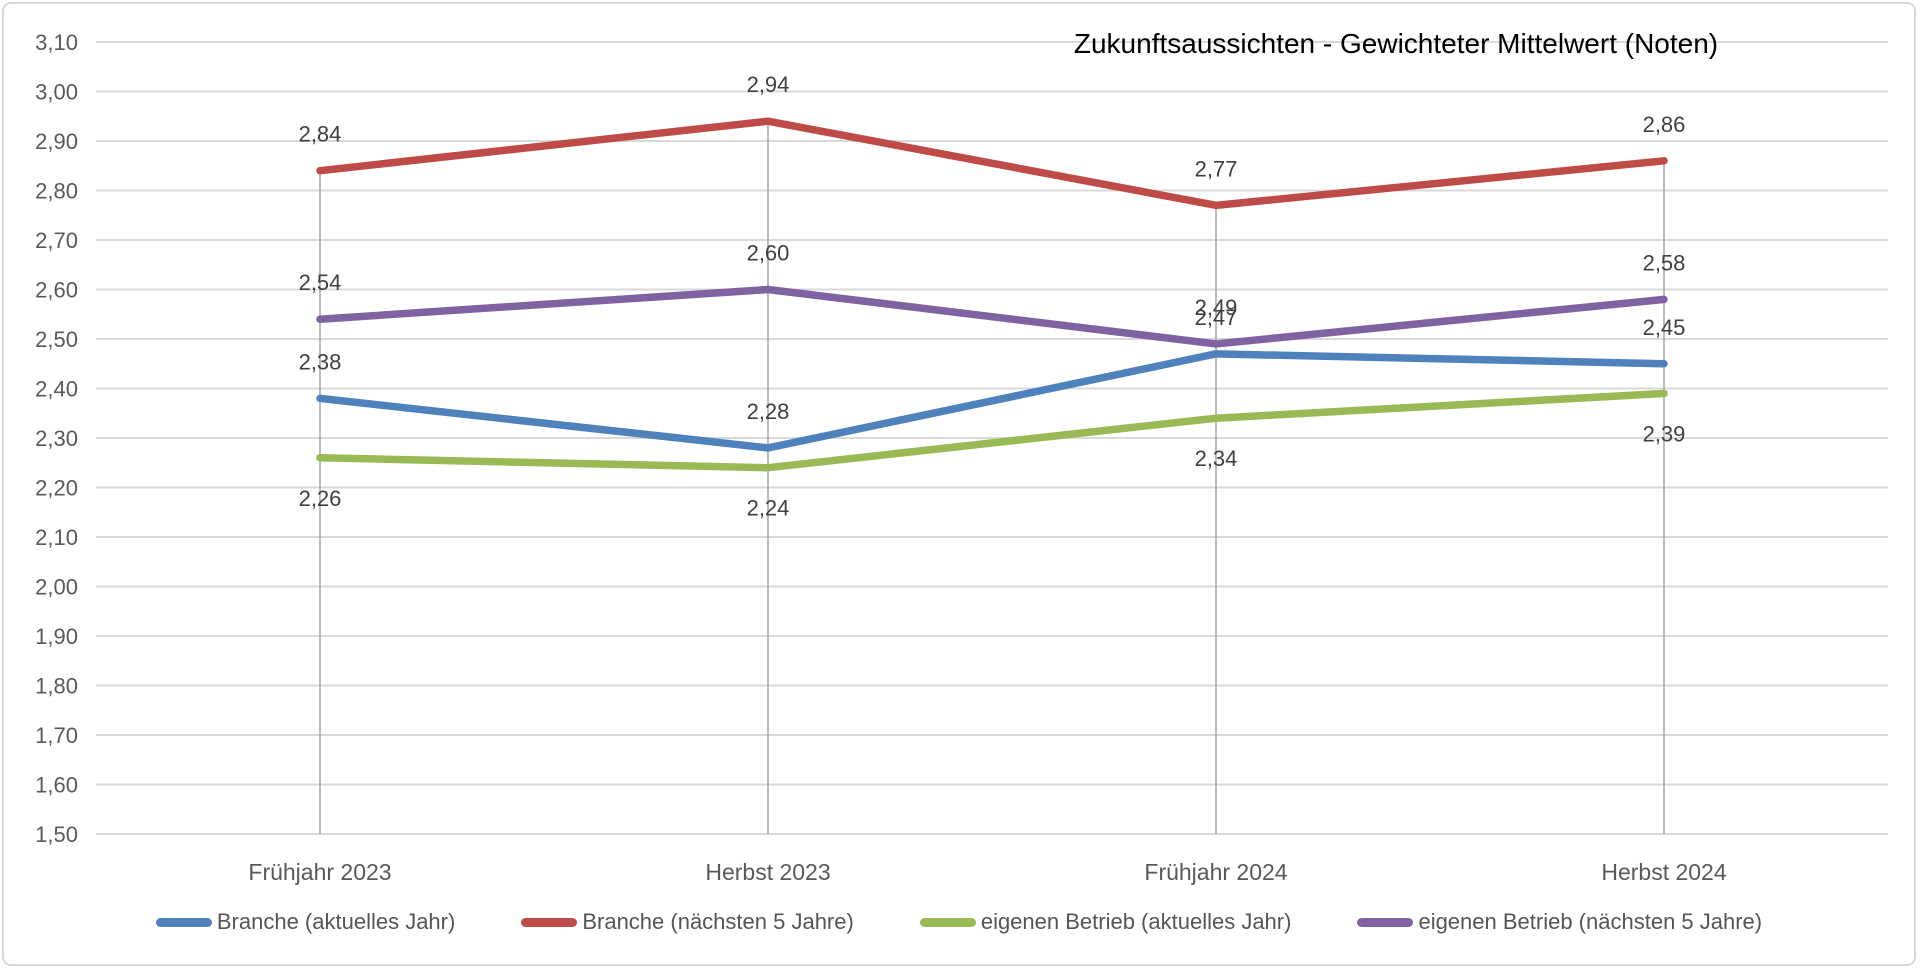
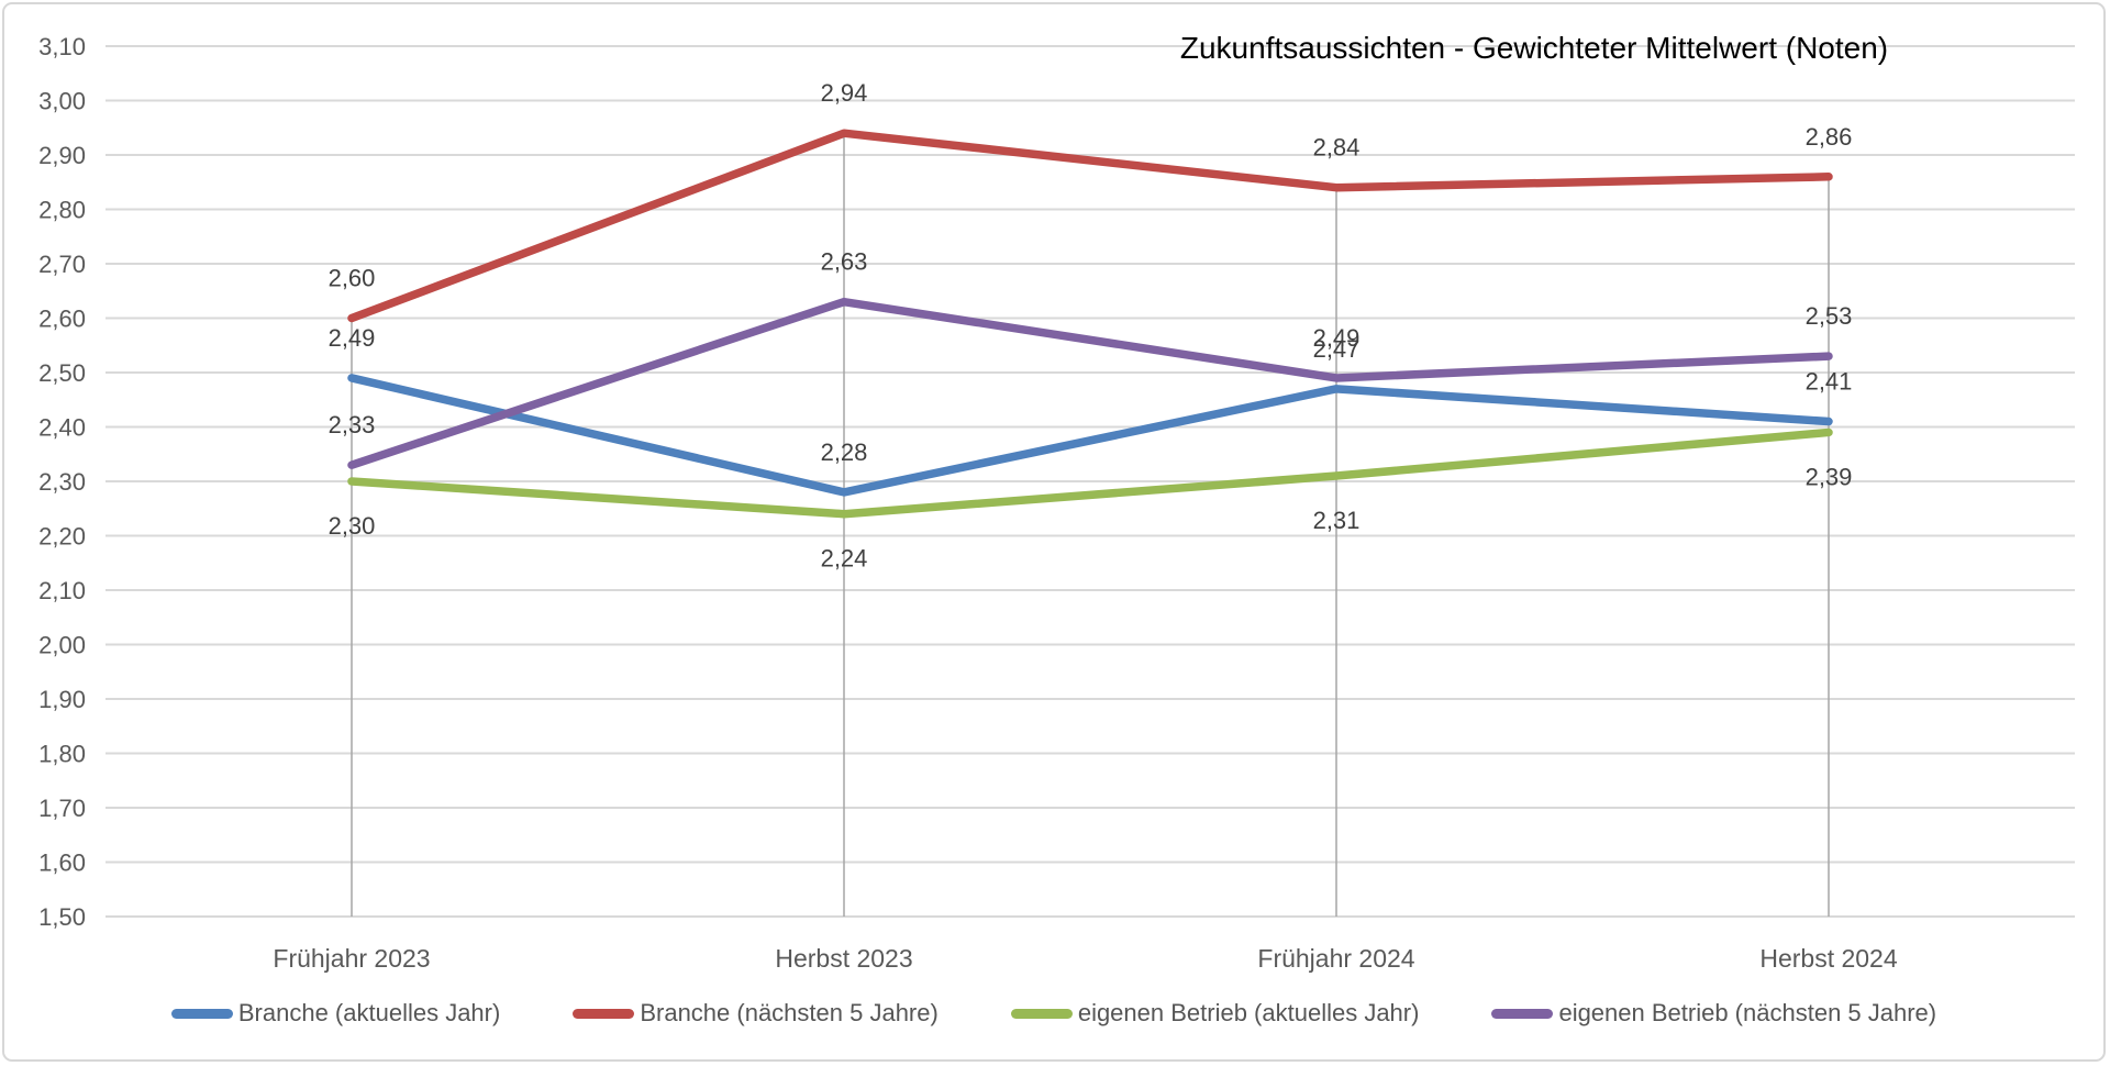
Branche (aktuelles Jahr)/Frühjahr 2023: 2,38 -> 2,49
Branche (nächsten 5 Jahre)/Frühjahr 2023: 2,84 -> 2,60
eigenen Betrieb (aktuelles Jahr)/Frühjahr 2023: 2,26 -> 2,30
eigenen Betrieb (nächsten 5 Jahre)/Frühjahr 2023: 2,54 -> 2,33
eigenen Betrieb (nächsten 5 Jahre)/Herbst 2023: 2,60 -> 2,63
Branche (nächsten 5 Jahre)/Frühjahr 2024: 2,77 -> 2,84
eigenen Betrieb (aktuelles Jahr)/Frühjahr 2024: 2,34 -> 2,31
Branche (aktuelles Jahr)/Herbst 2024: 2,45 -> 2,41
eigenen Betrieb (nächsten 5 Jahre)/Herbst 2024: 2,58 -> 2,53
